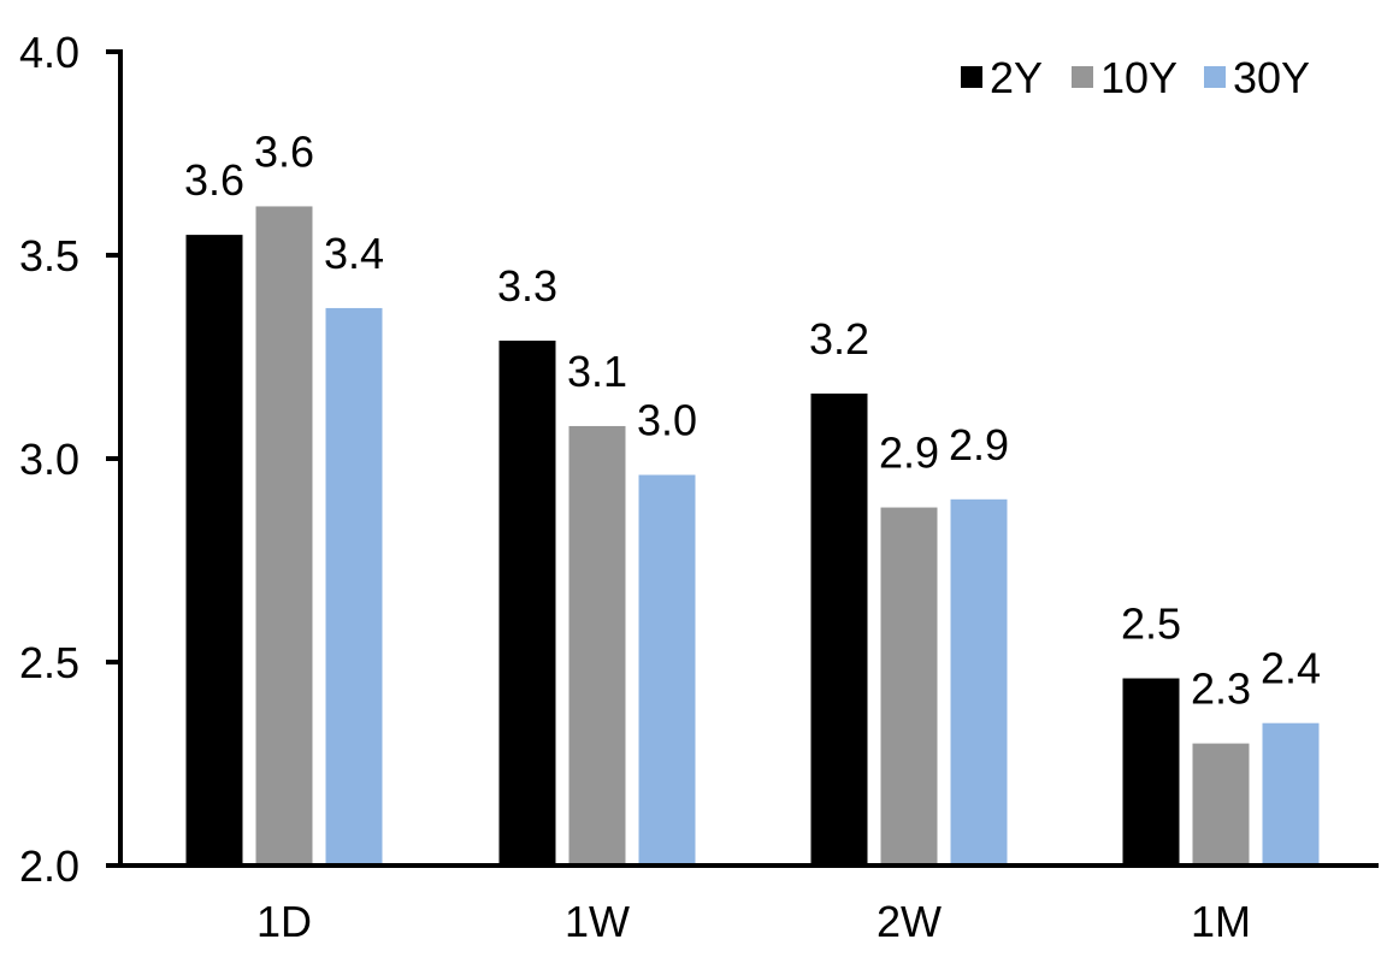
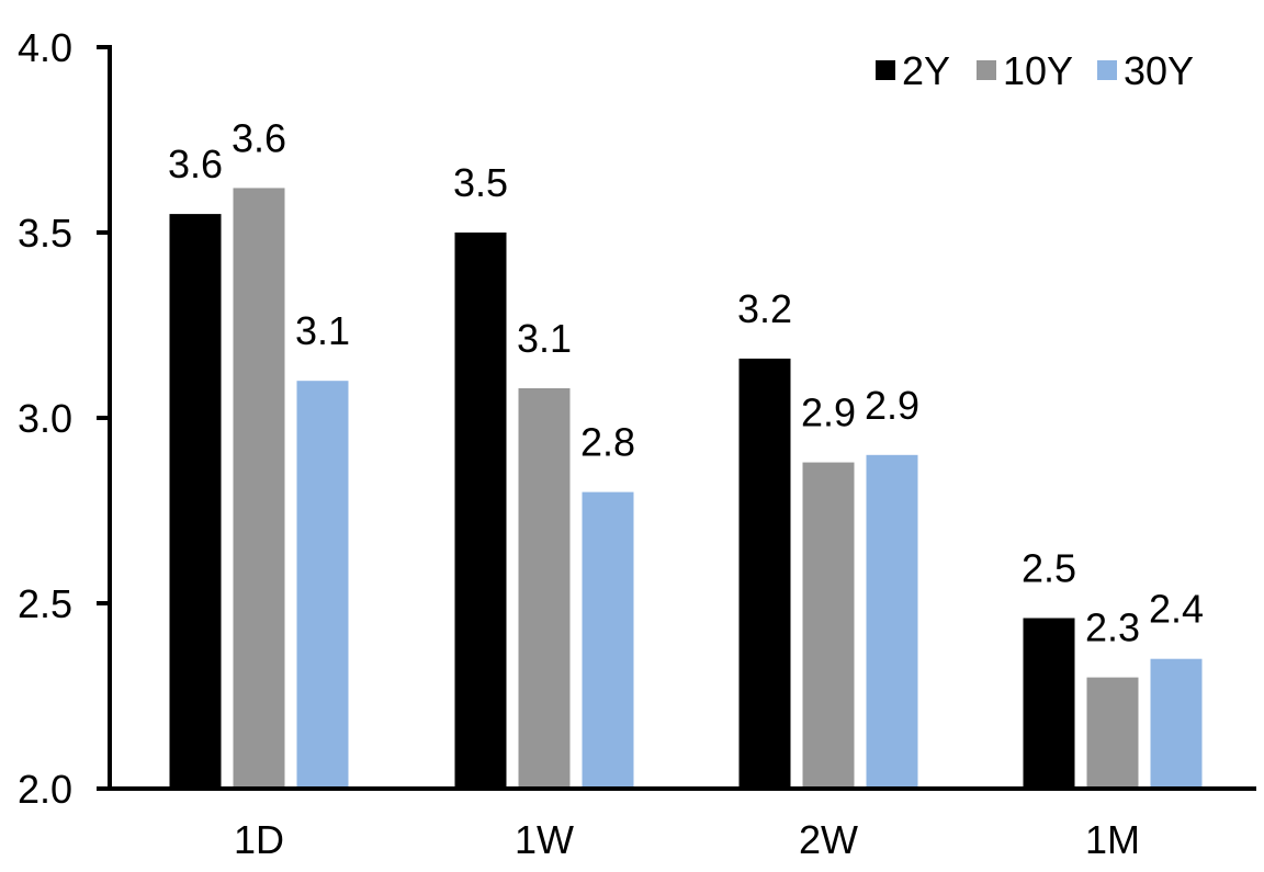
30Y/1D: 3.4 -> 3.1
2Y/1W: 3.3 -> 3.5
30Y/1W: 3.0 -> 2.8
